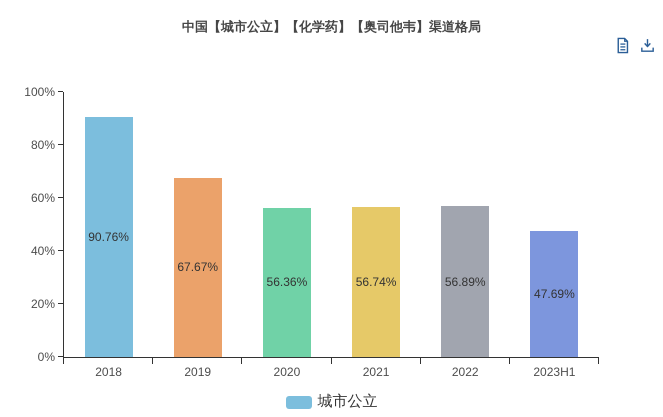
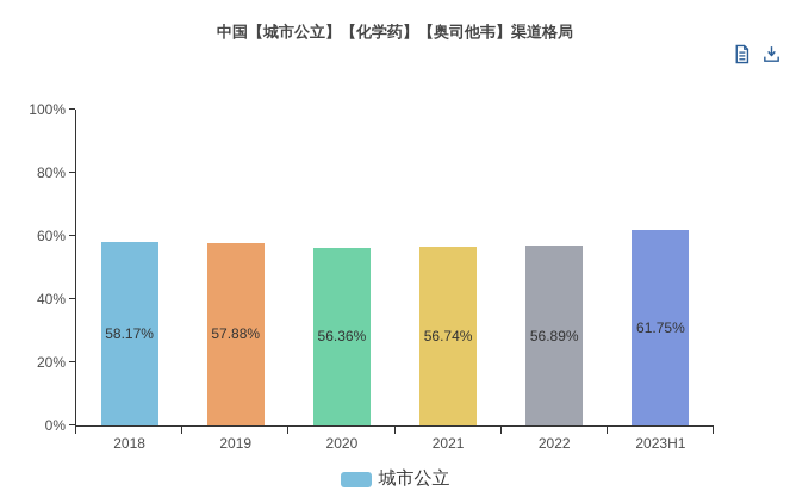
2018: 90.76% -> 58.17%
2019: 67.67% -> 57.88%
2023H1: 47.69% -> 61.75%
